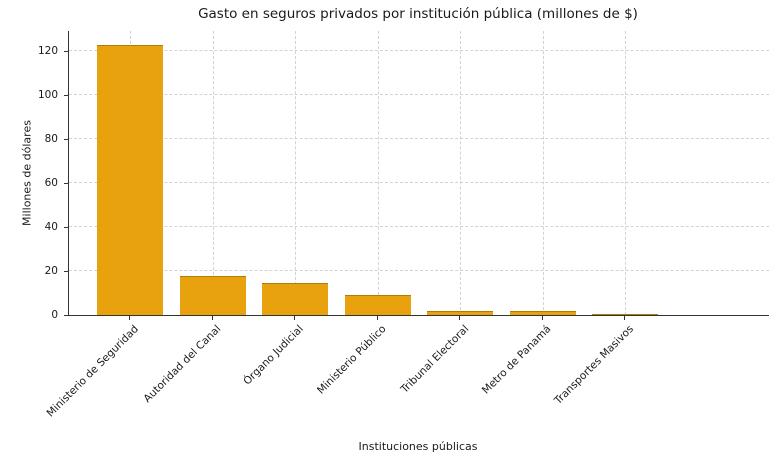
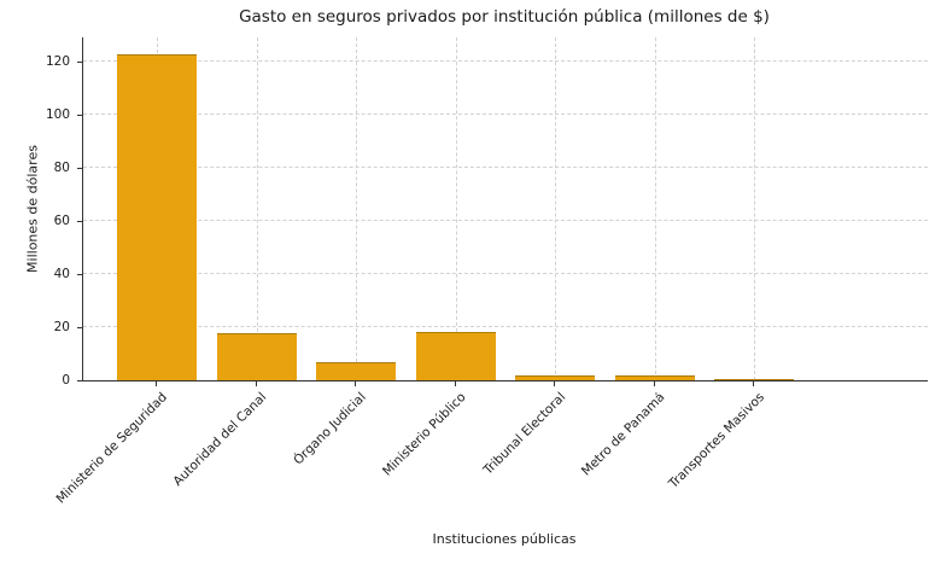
Órgano Judicial: 15 -> 7
Ministerio Público: 9 -> 18
